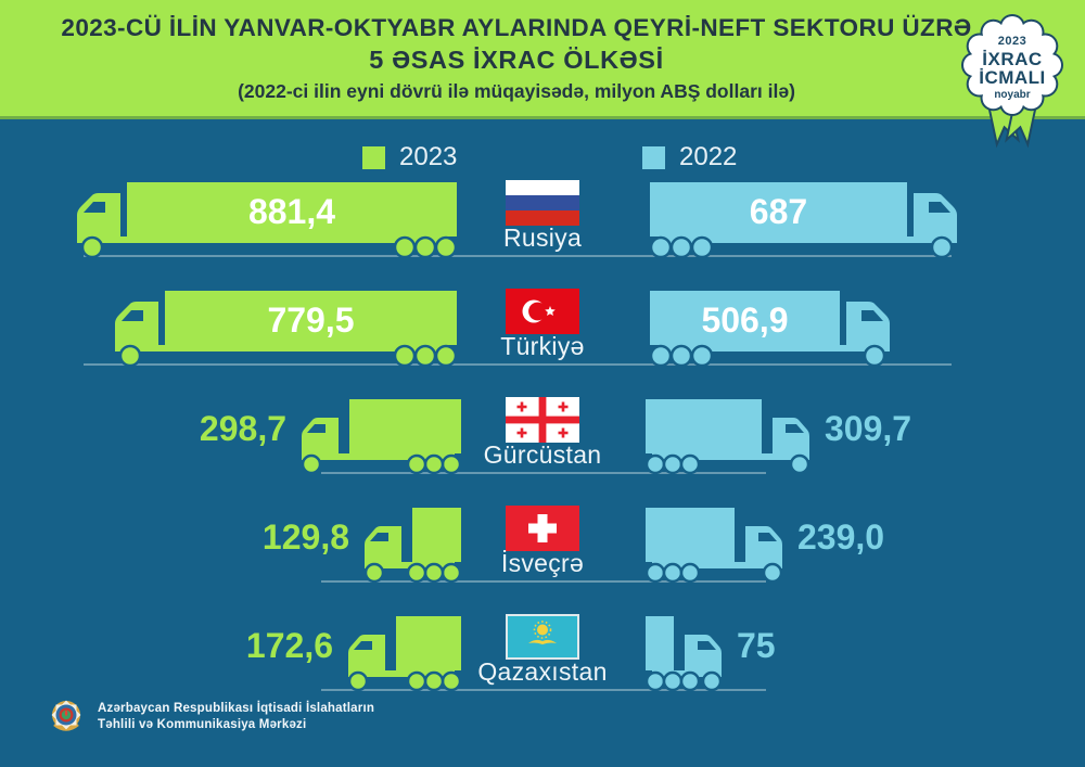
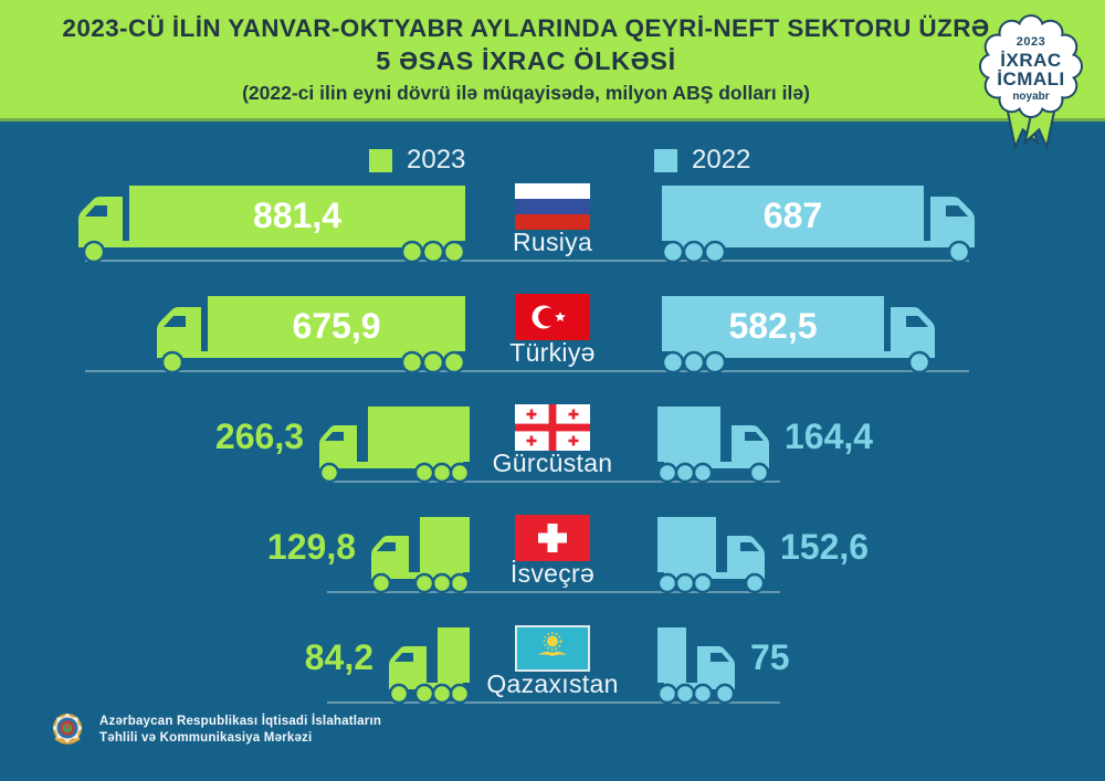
2023/Türkiyə: 779,5 -> 675,9
2022/Türkiyə: 506,9 -> 582,5
2023/Gürcüstan: 298,7 -> 266,3
2022/Gürcüstan: 309,7 -> 164,4
2022/İsveçrə: 239,0 -> 152,6
2023/Qazaxıstan: 172,6 -> 84,2
